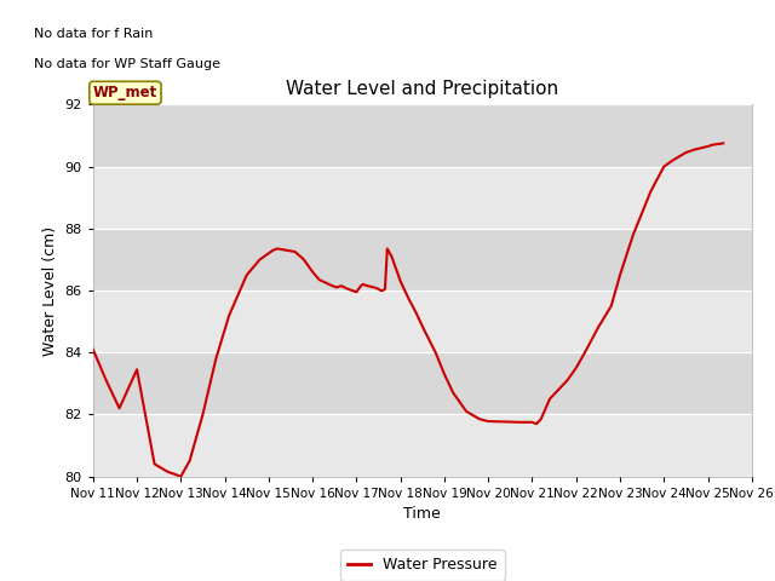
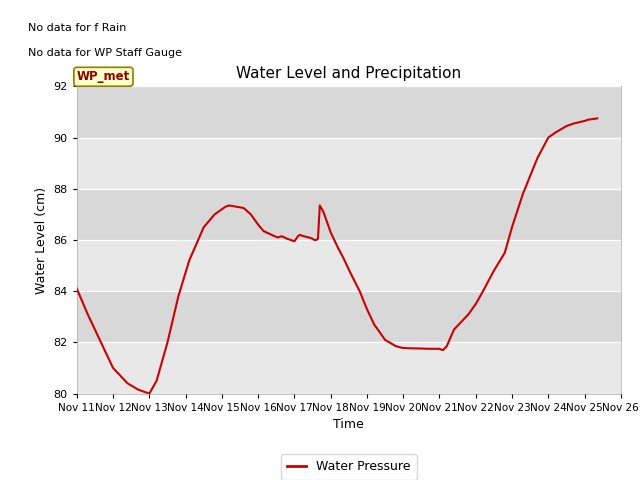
Nov 12: 83.45 -> 81.00
